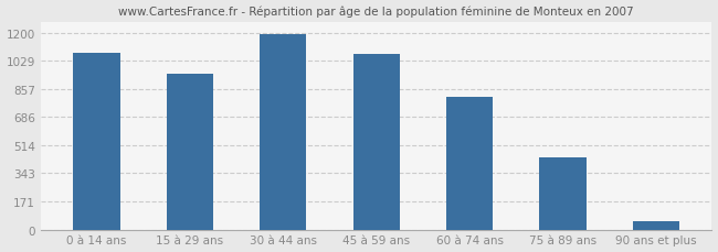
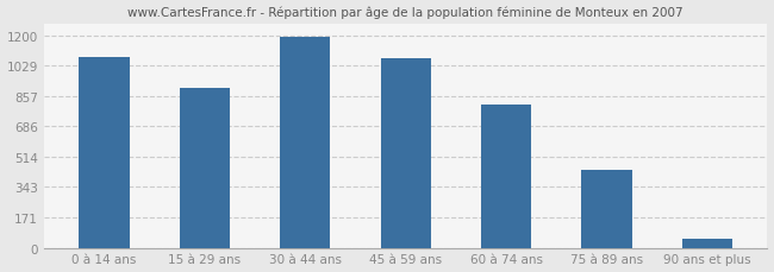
15 à 29 ans: 950 -> 900
